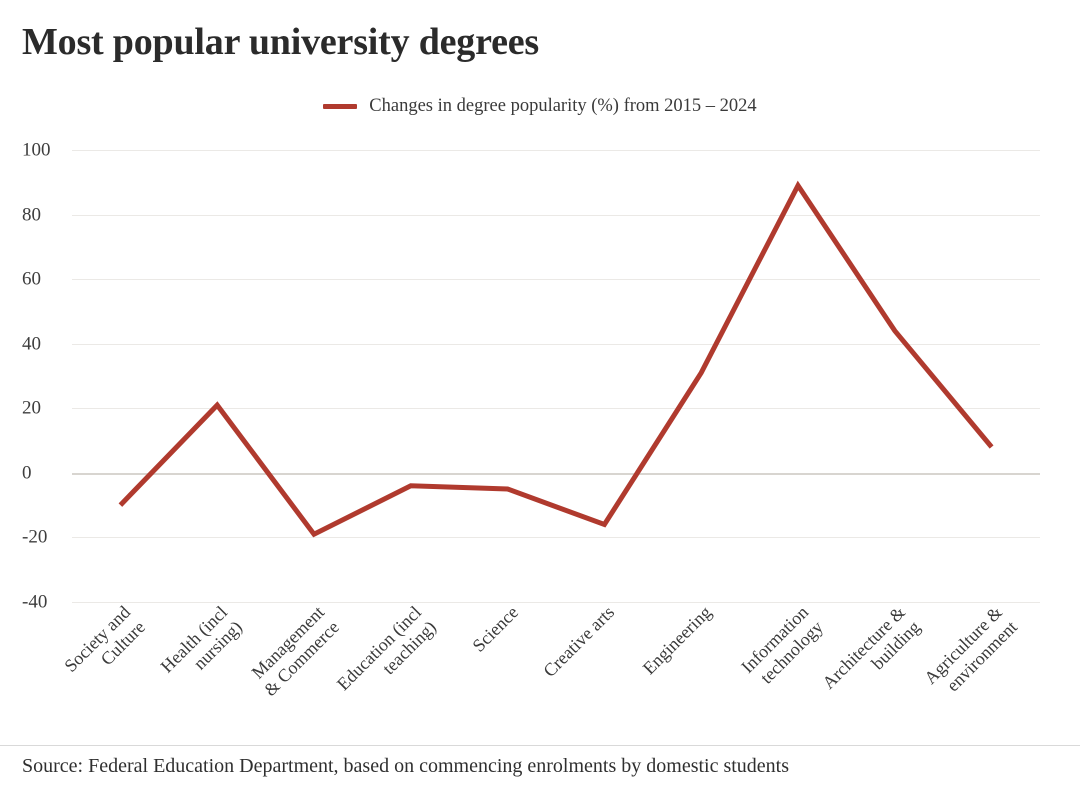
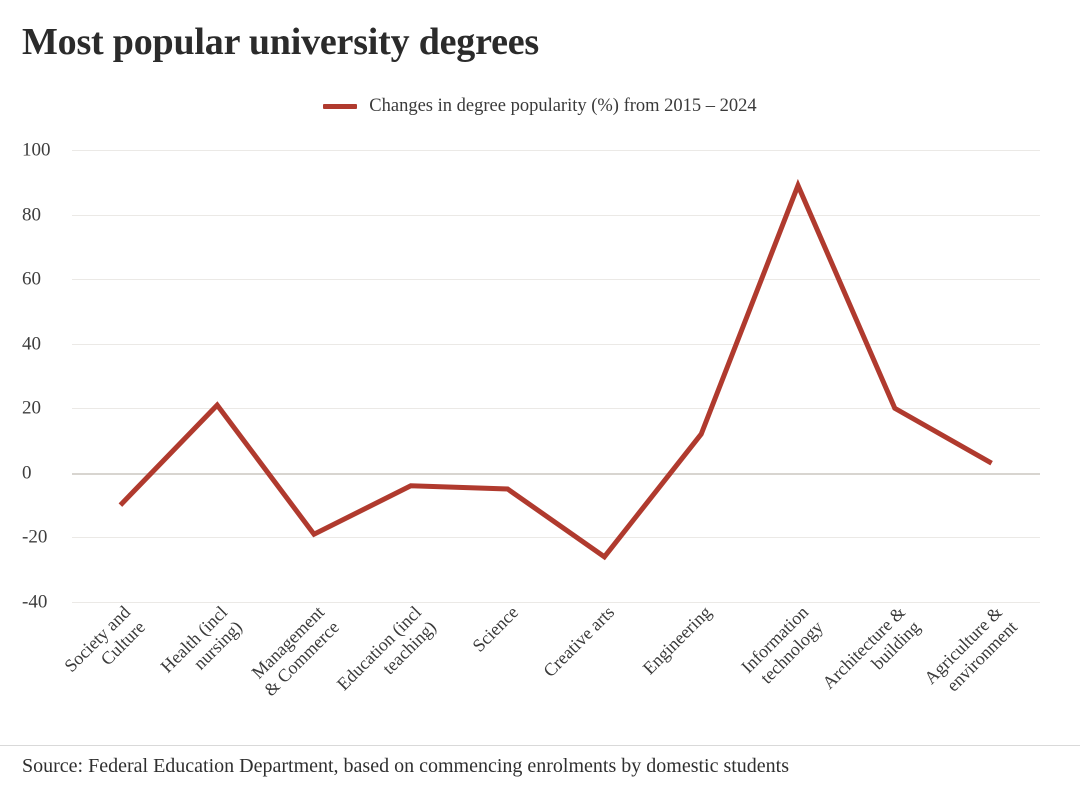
Creative arts: -16 -> -26
Engineering: 31 -> 12
Architecture & building: 44 -> 20
Agriculture & environment: 8 -> 3
